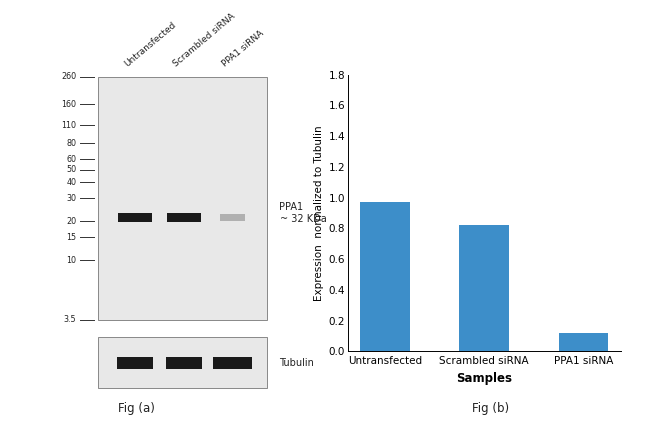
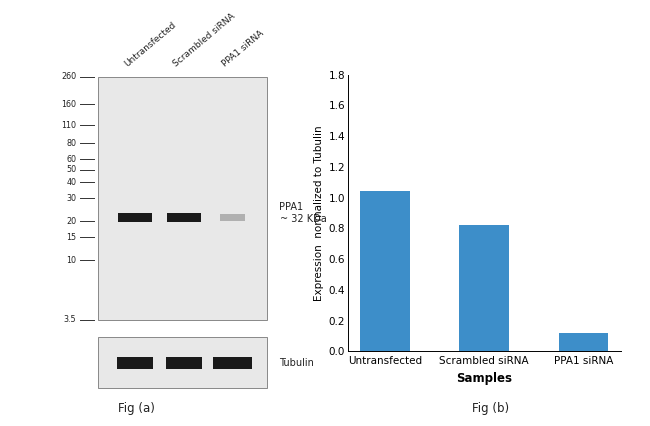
Untransfected: 0.97 -> 1.04
